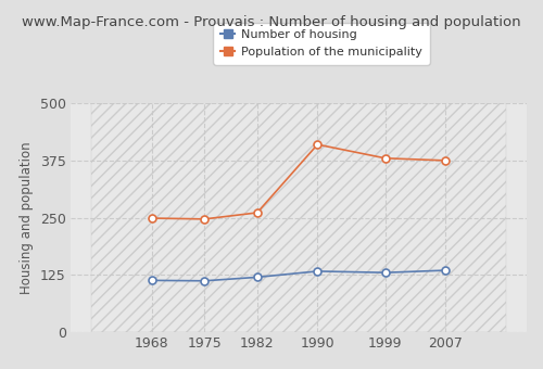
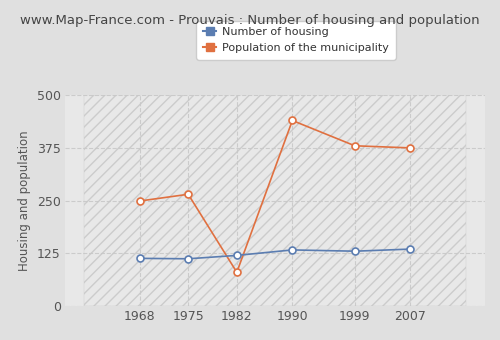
Population of the municipality/1975: 247 -> 265
Population of the municipality/1982: 261 -> 80
Population of the municipality/1990: 410 -> 440
